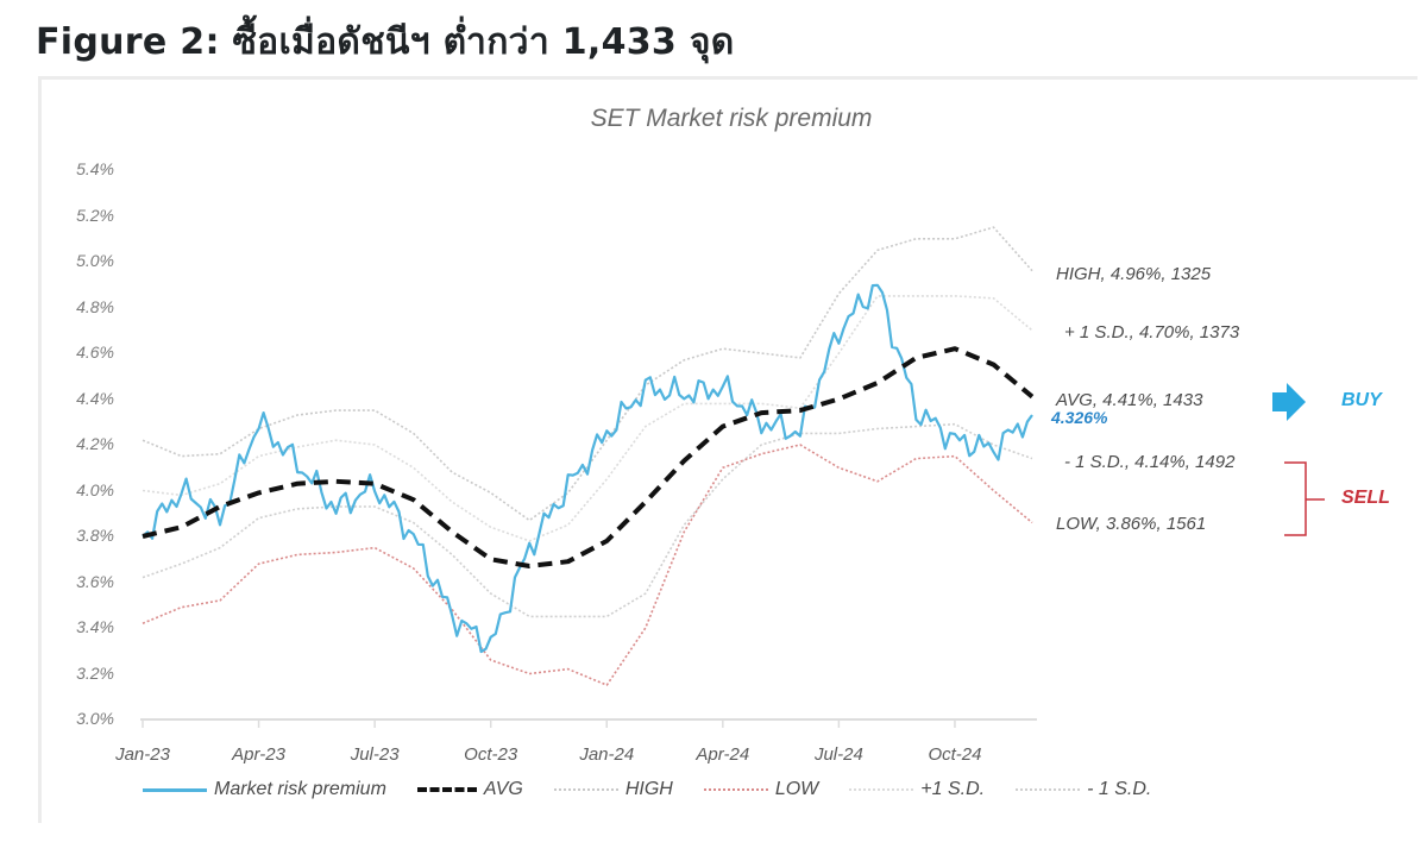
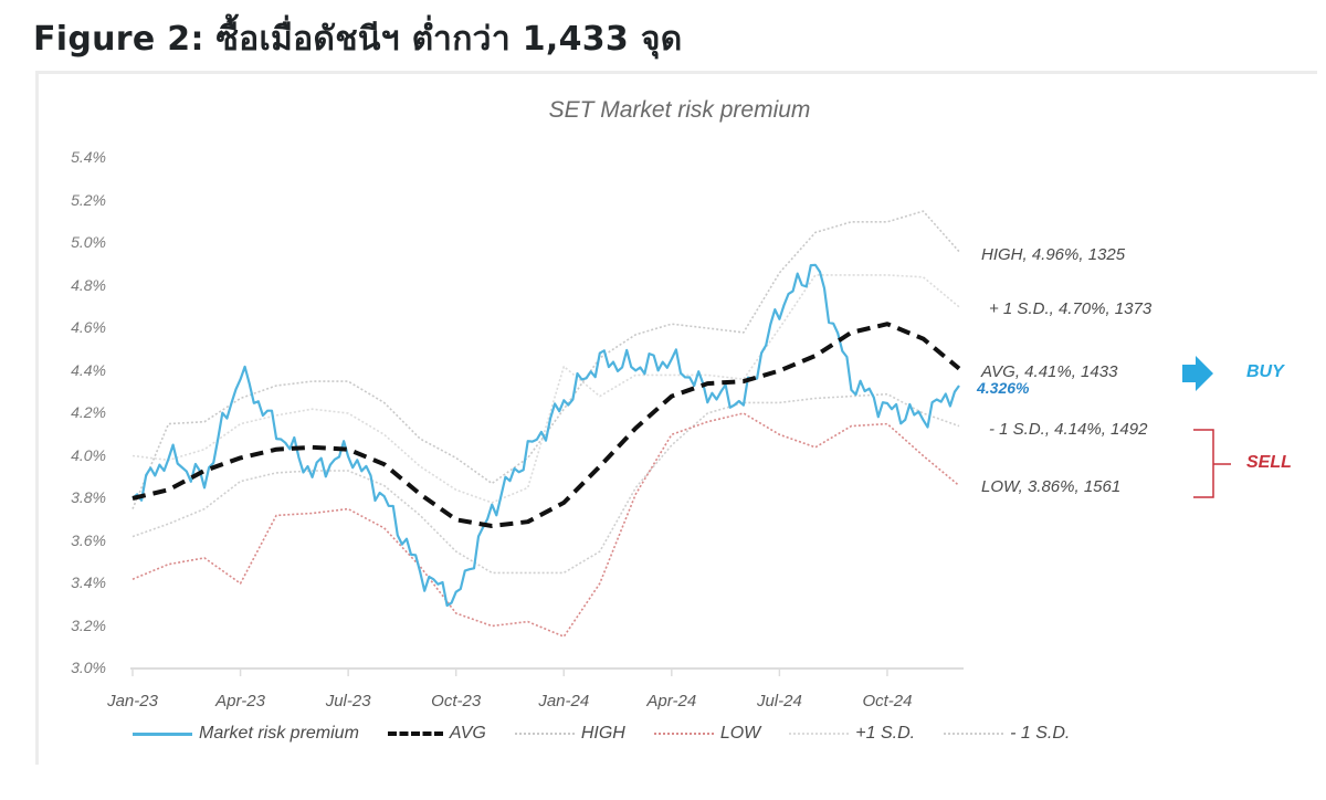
HIGH/Jan-23: 4.22% -> 3.75%
Market risk premium/Apr-23: 4.30% -> 4.39%
LOW/Apr-23: 3.68% -> 3.40%
+1 S.D./Jan-24: 4.05% -> 4.42%
